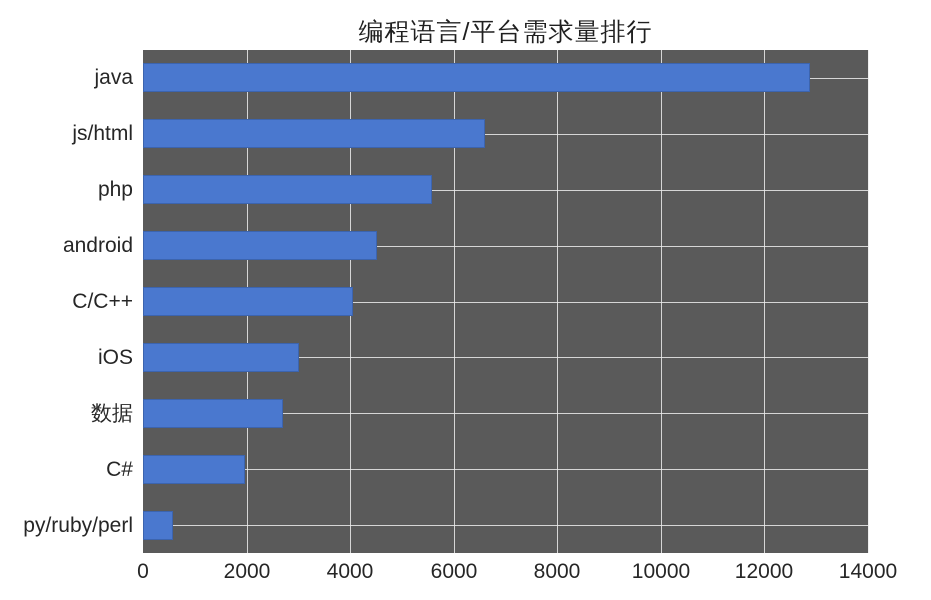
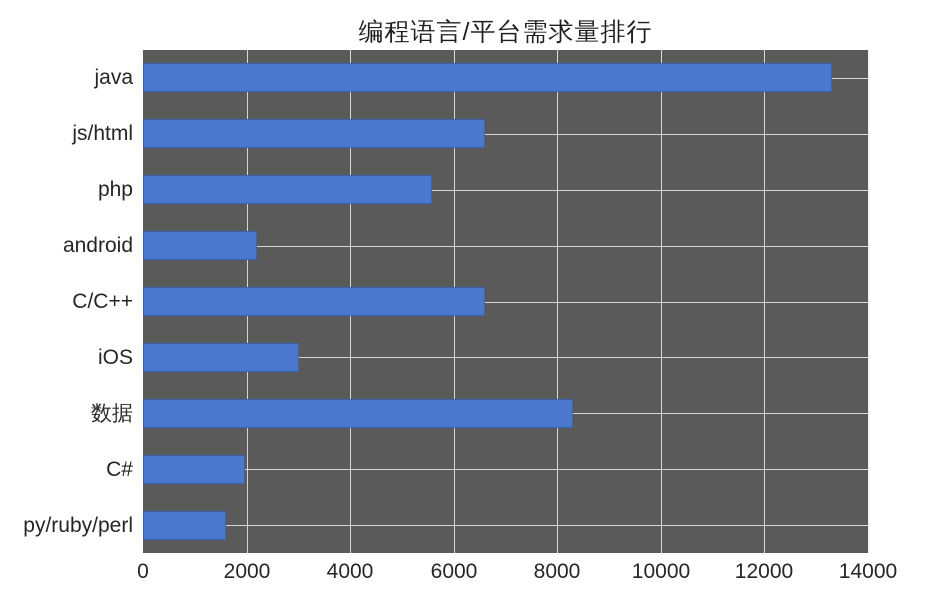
java: 12900 -> 13300
android: 4500 -> 2200
C/C++: 4100 -> 6600
数据: 2700 -> 8300
py/ruby/perl: 600 -> 1600
